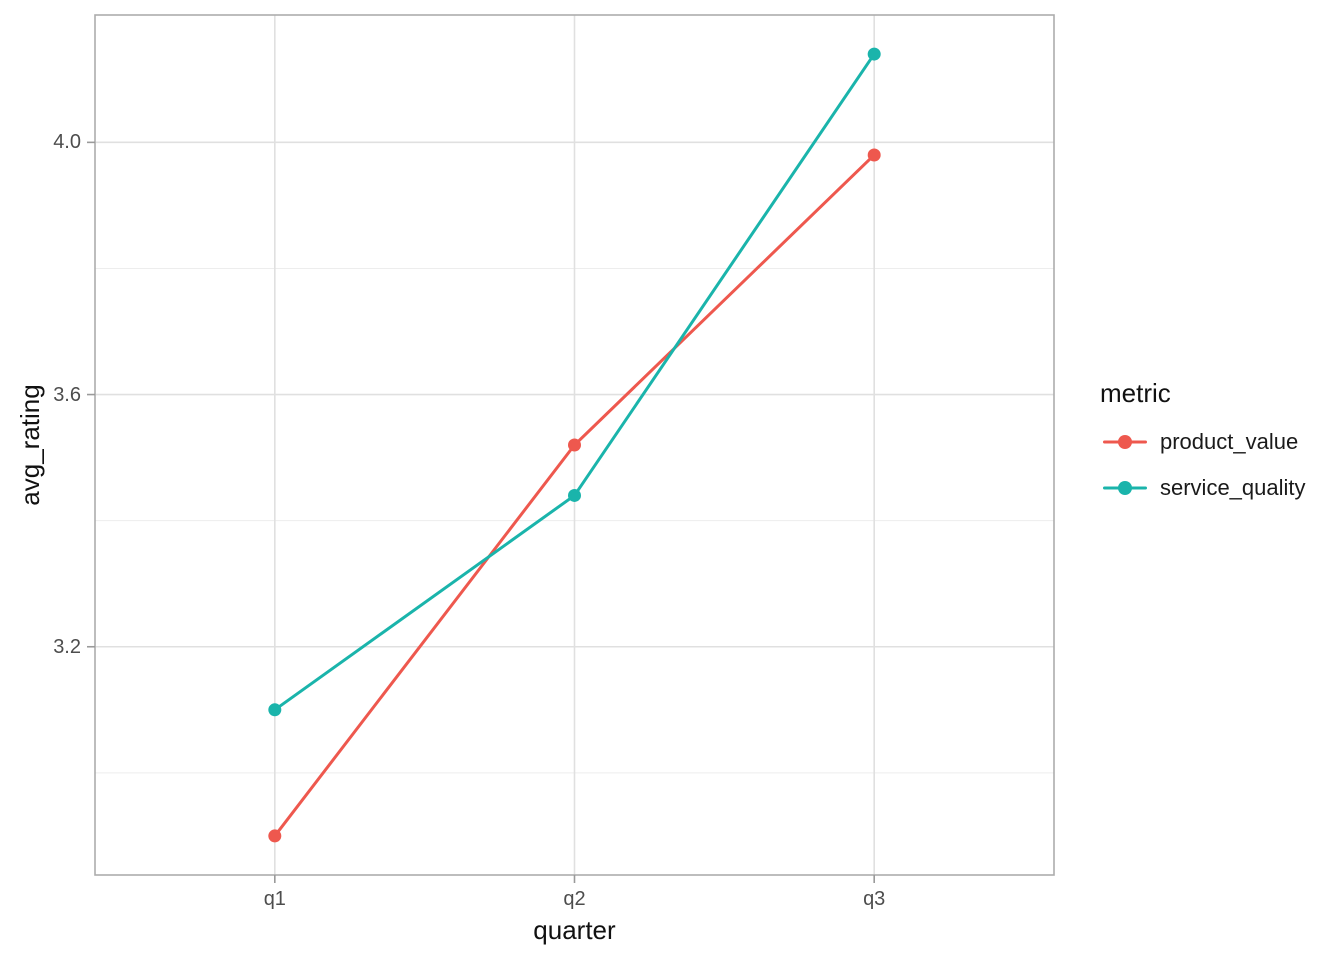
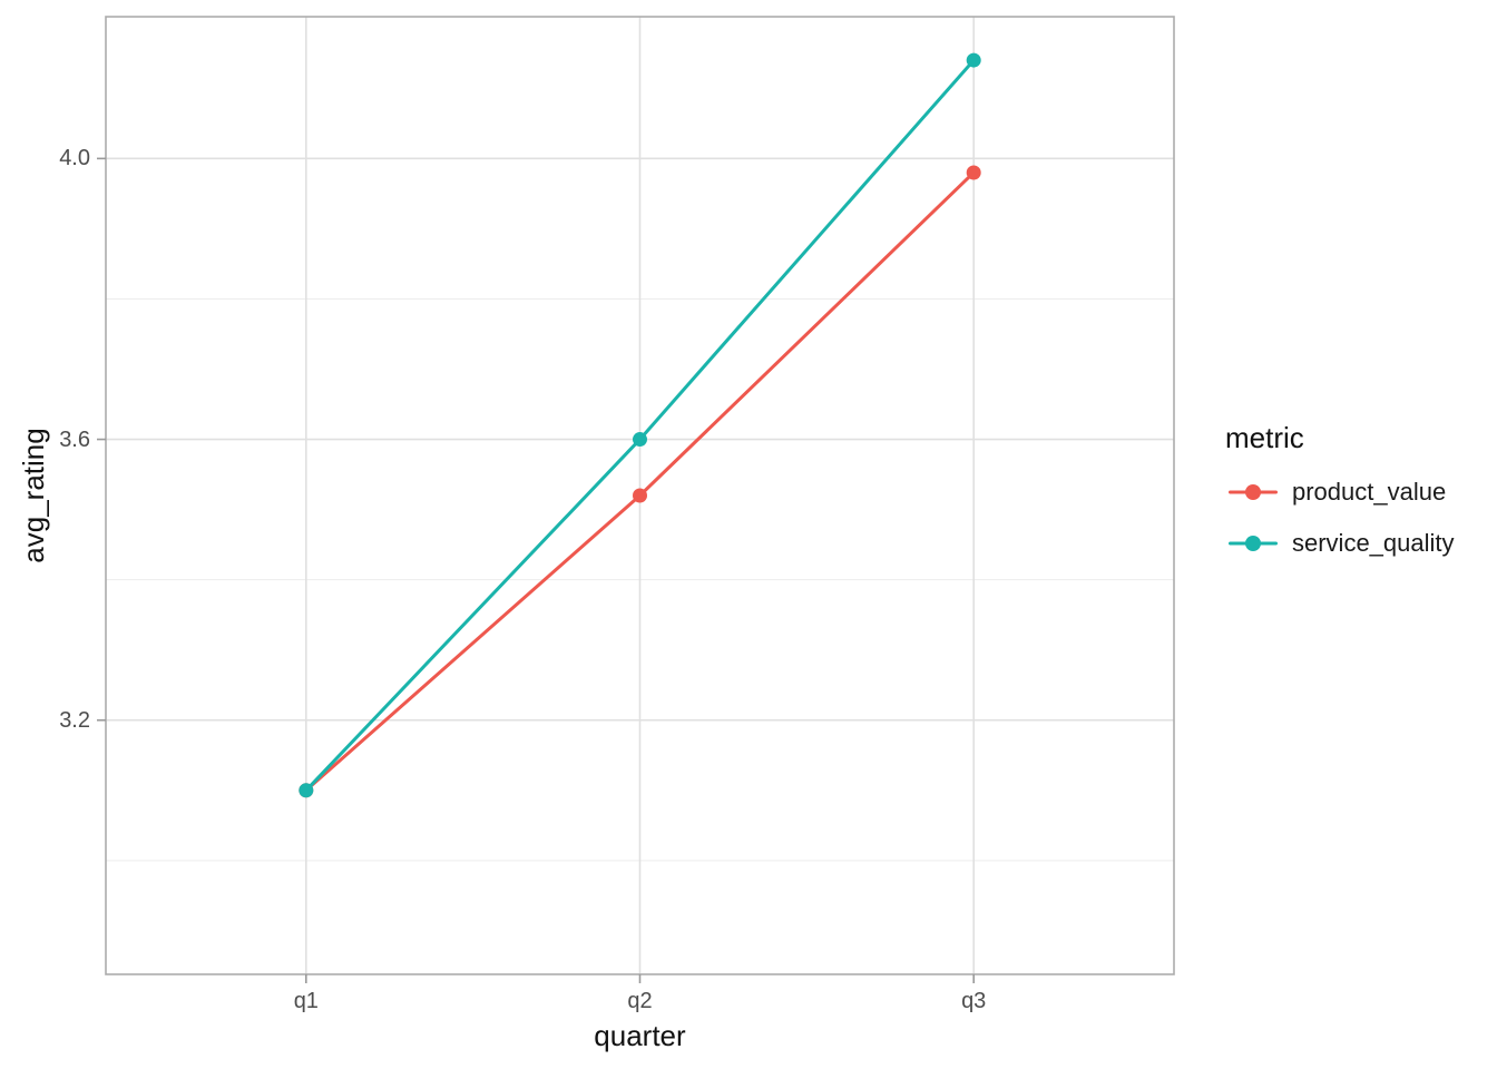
product_value/q1: 2.90 -> 3.10
service_quality/q2: 3.44 -> 3.60
